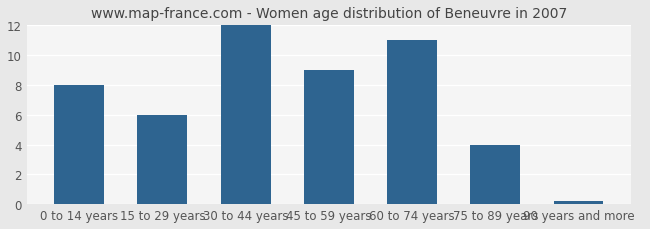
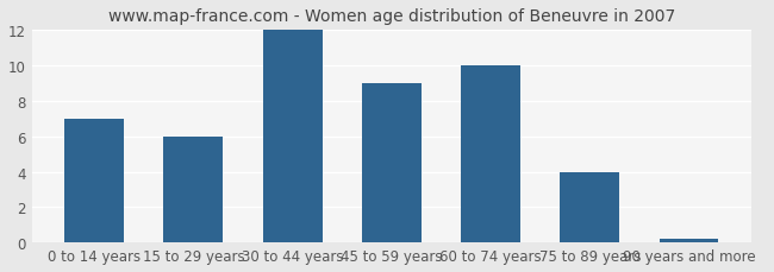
0 to 14 years: 8.0 -> 7.0
60 to 74 years: 11.0 -> 10.0
